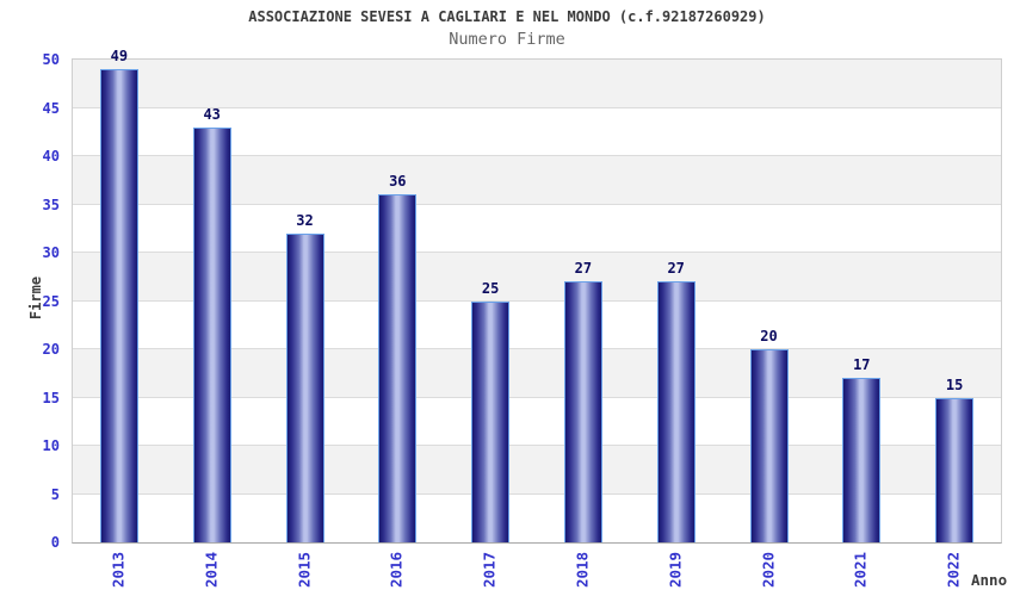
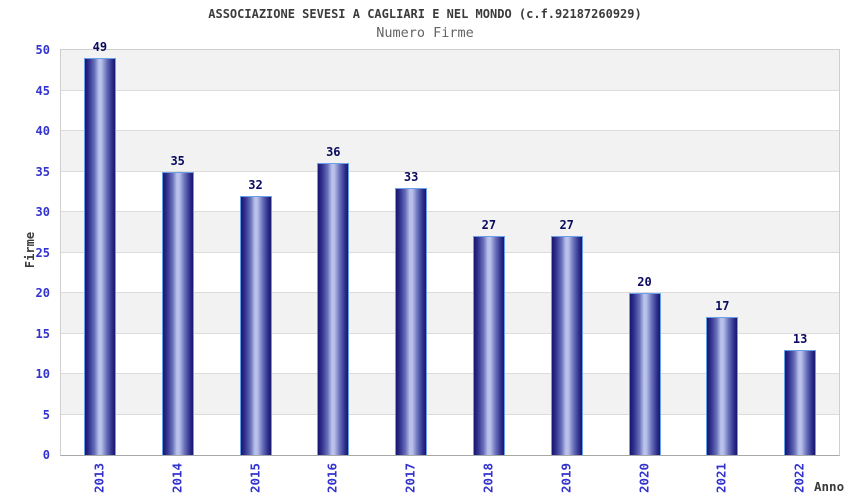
2014: 43 -> 35
2017: 25 -> 33
2022: 15 -> 13
